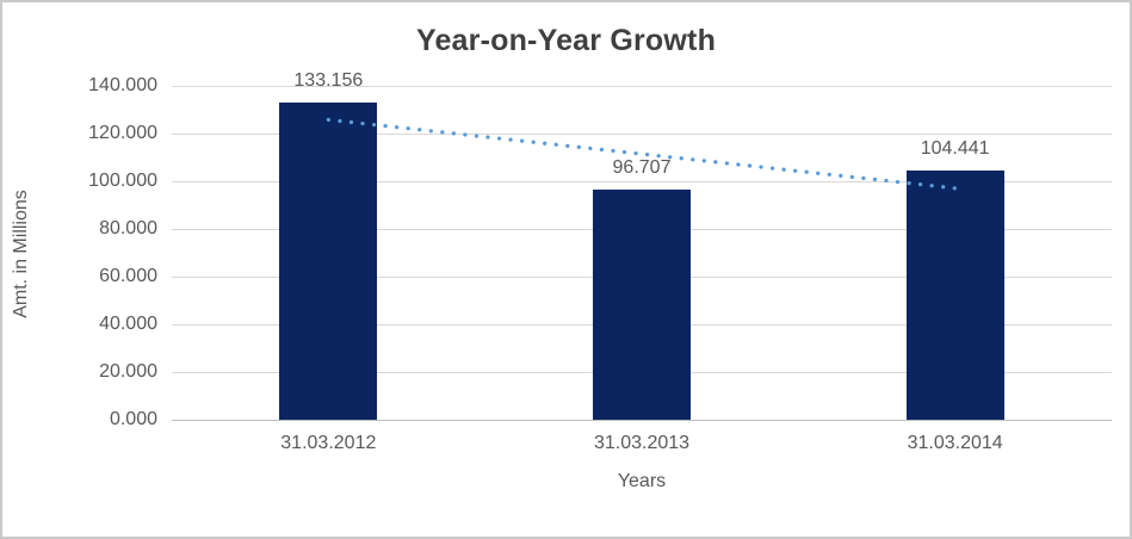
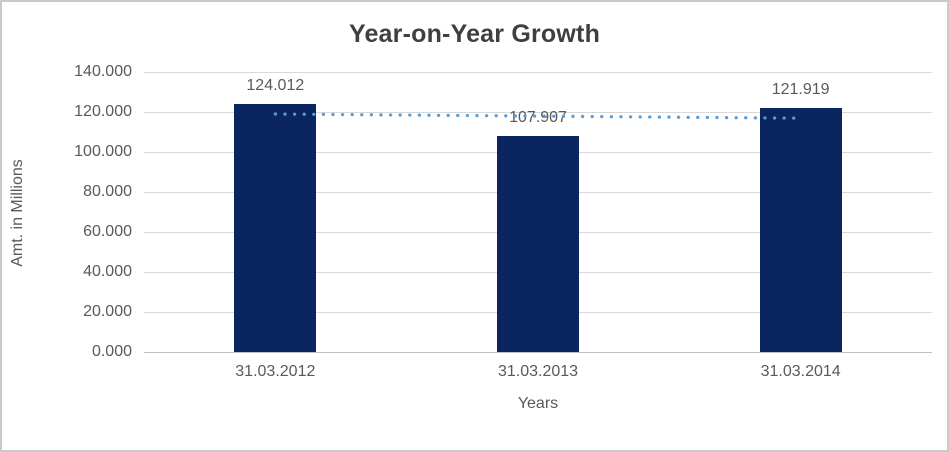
31.03.2012: 133.156 -> 124.012
31.03.2013: 96.707 -> 107.907
31.03.2014: 104.441 -> 121.919
